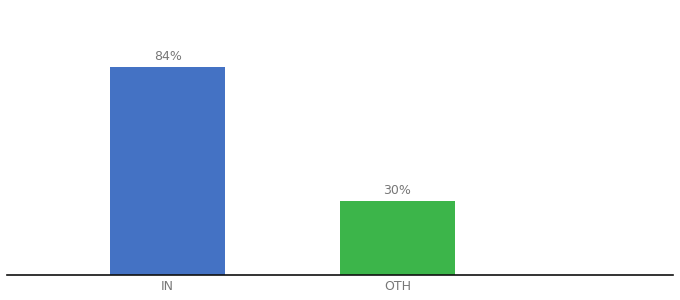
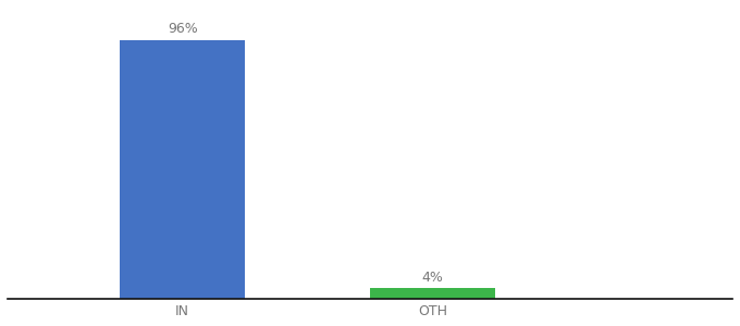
IN: 84% -> 96%
OTH: 30% -> 4%
